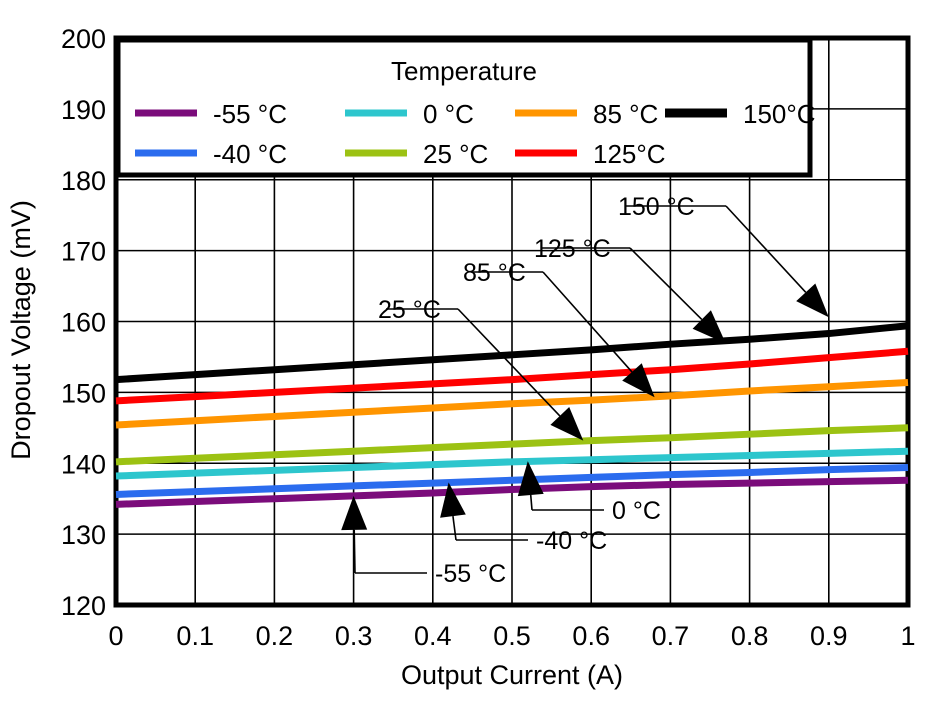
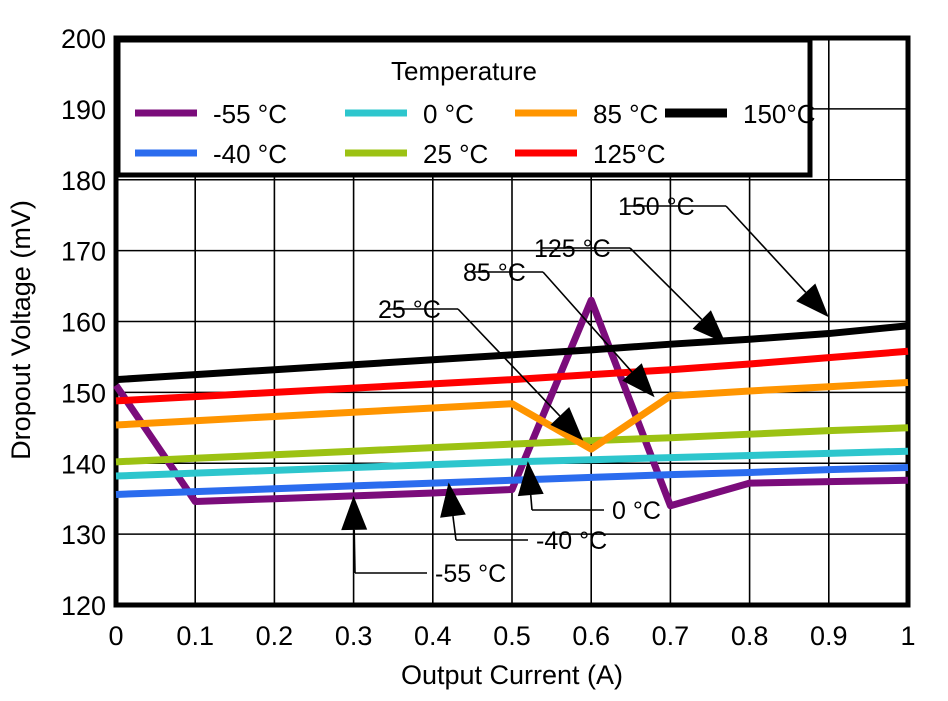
-55 °C/0: 134 -> 151
-55 °C/0.6: 137 -> 163
85 °C/0.6: 149 -> 142
-55 °C/0.7: 137 -> 134
